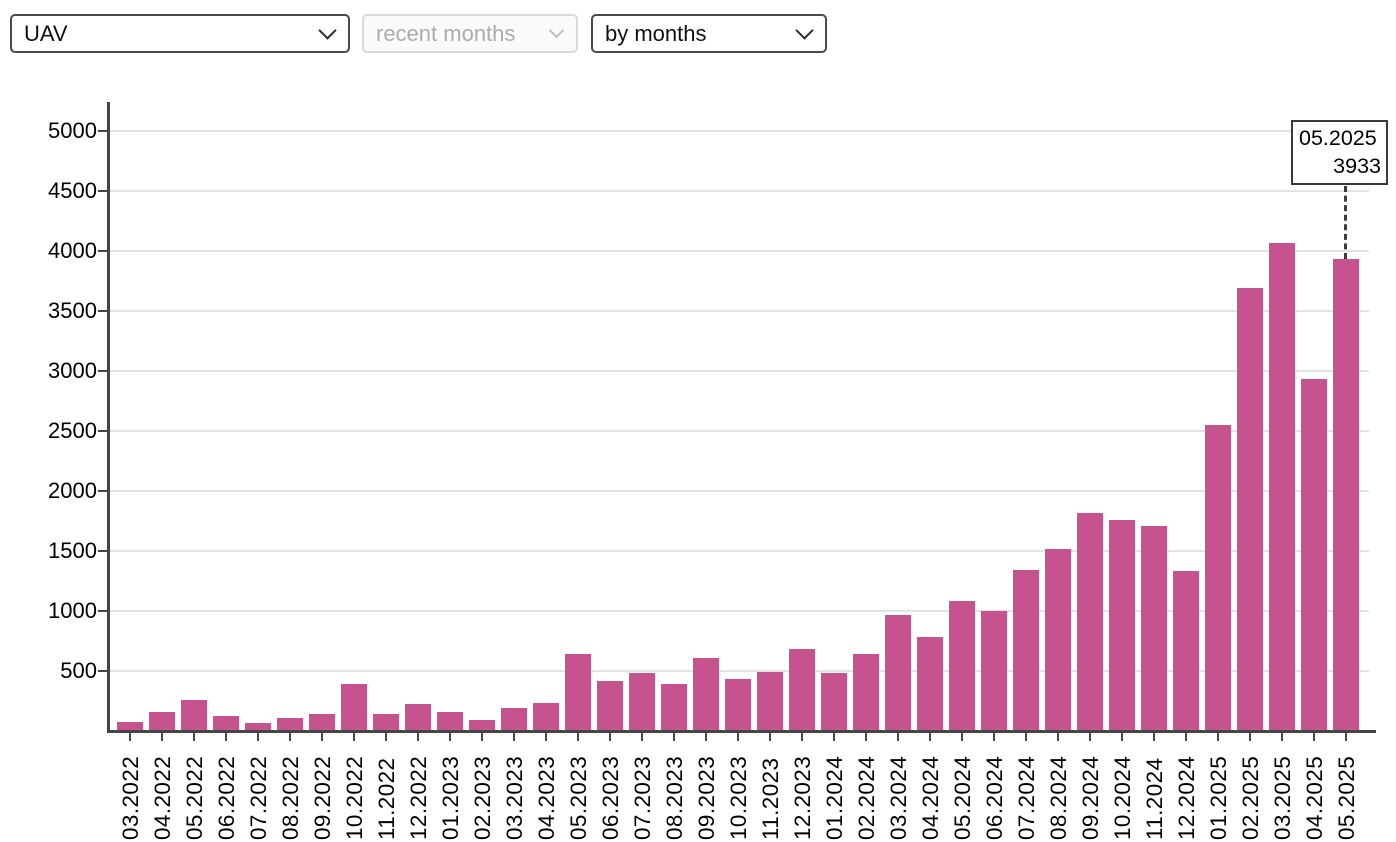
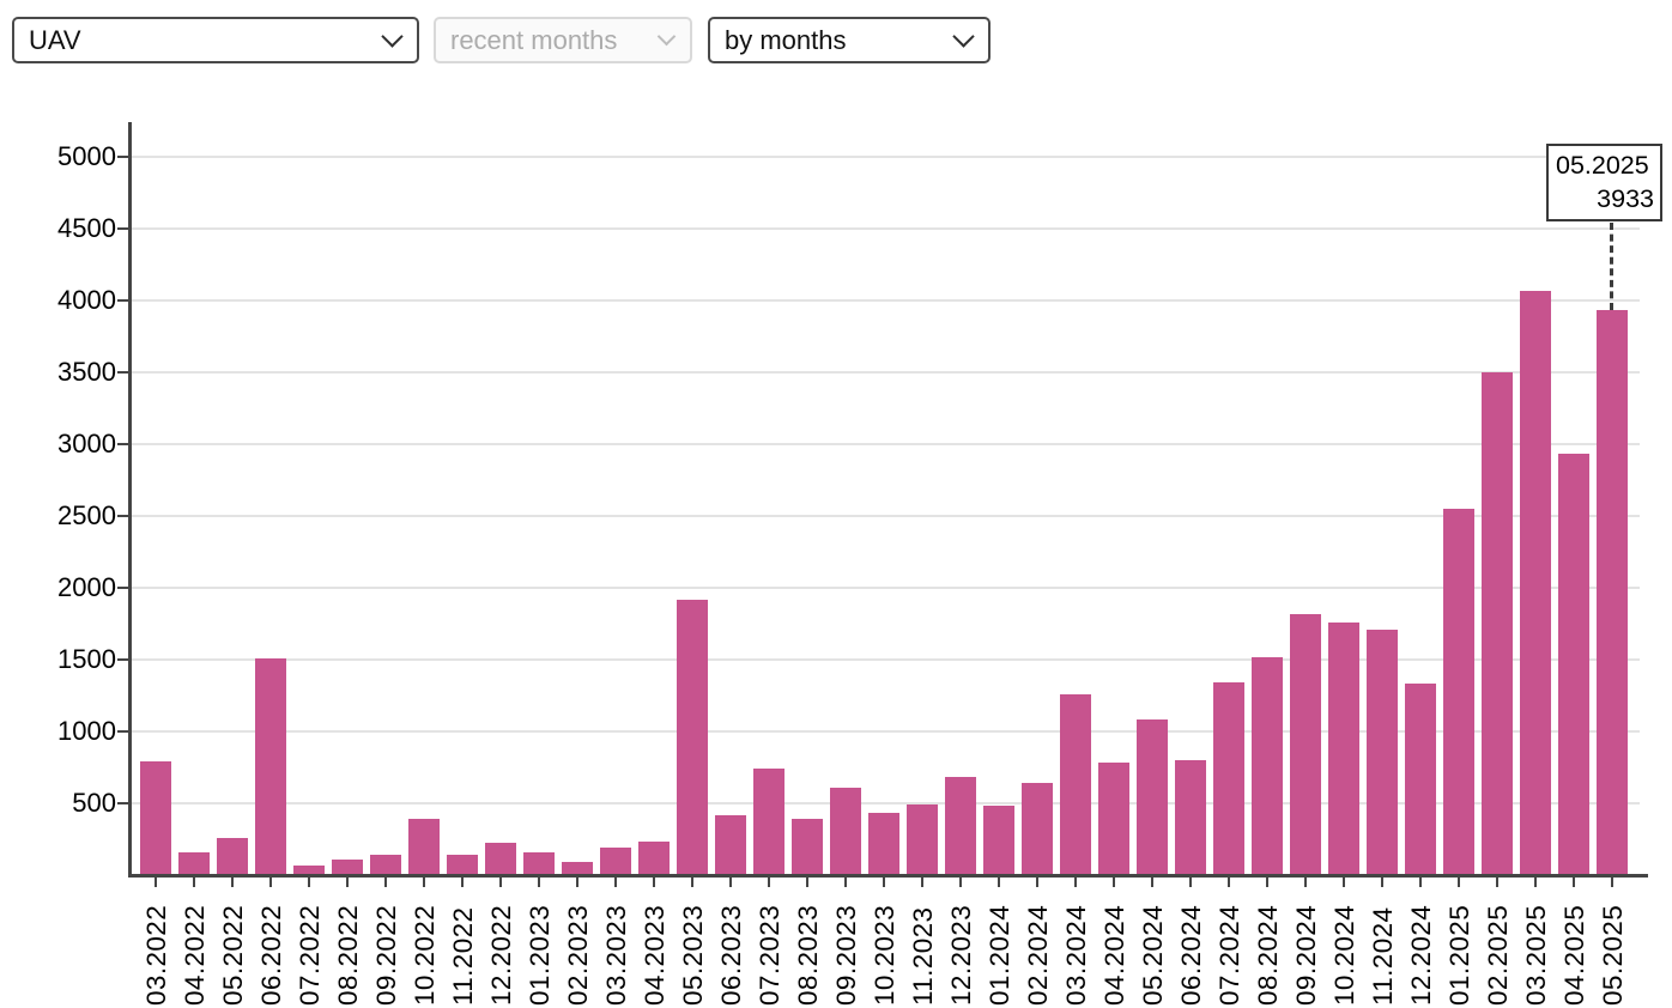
03.2022: 80 -> 790
06.2022: 120 -> 1510
05.2023: 640 -> 1920
07.2023: 480 -> 740
03.2024: 960 -> 1260
06.2024: 1000 -> 800
02.2025: 3700 -> 3500
